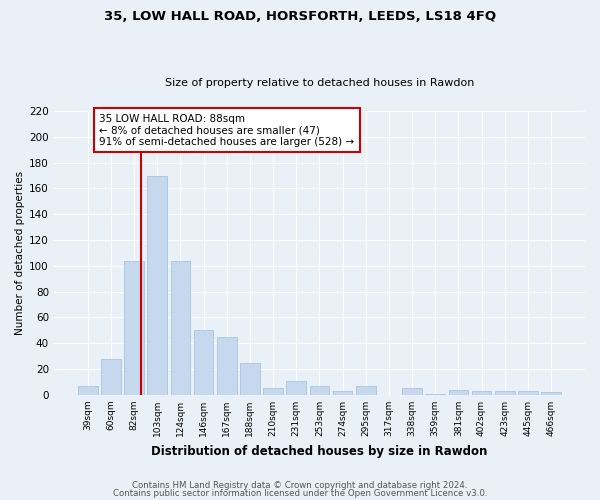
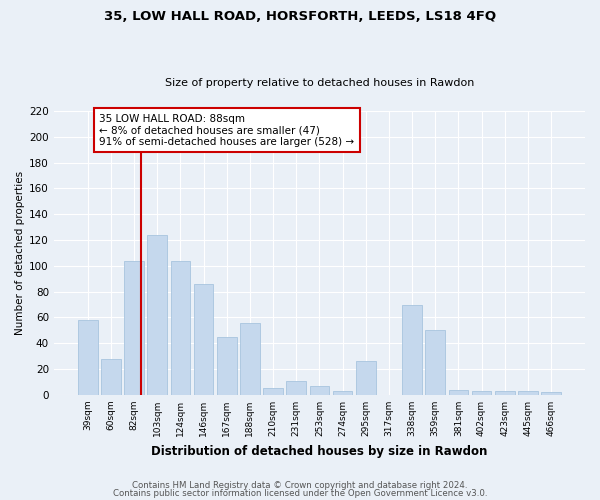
39sqm: 7 -> 58
103sqm: 170 -> 124
146sqm: 50 -> 86
188sqm: 25 -> 56
295sqm: 7 -> 26
338sqm: 5 -> 70
359sqm: 1 -> 50
